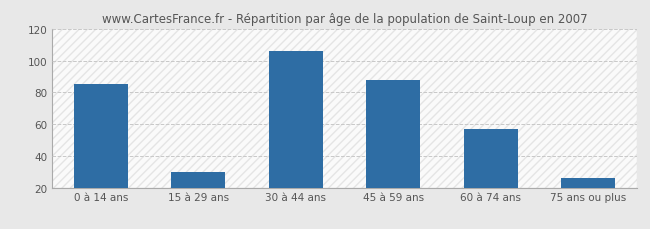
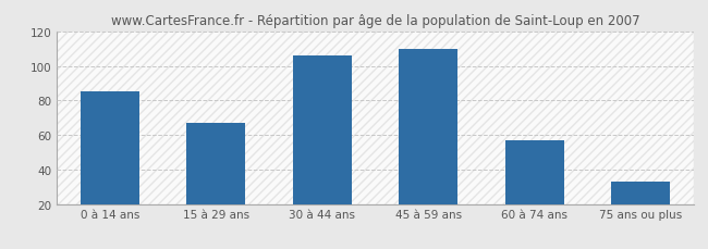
15 à 29 ans: 30 -> 67
45 à 59 ans: 88 -> 110
75 ans ou plus: 26 -> 33
